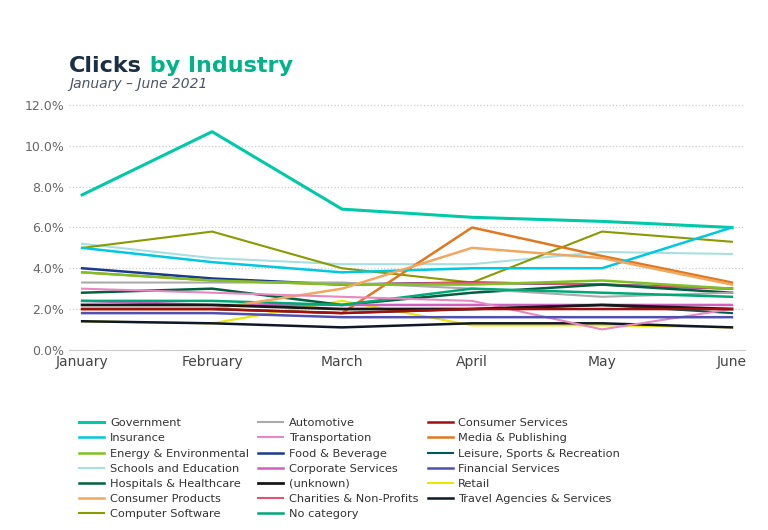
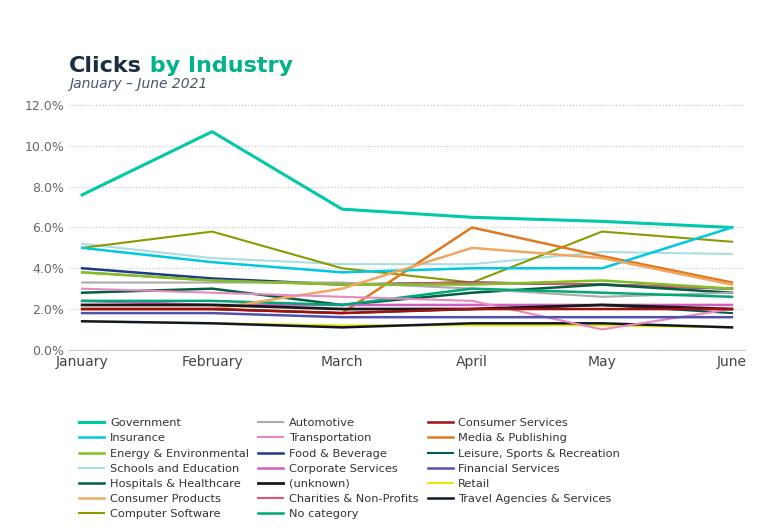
Retail/March: 2.4% -> 1.2%
